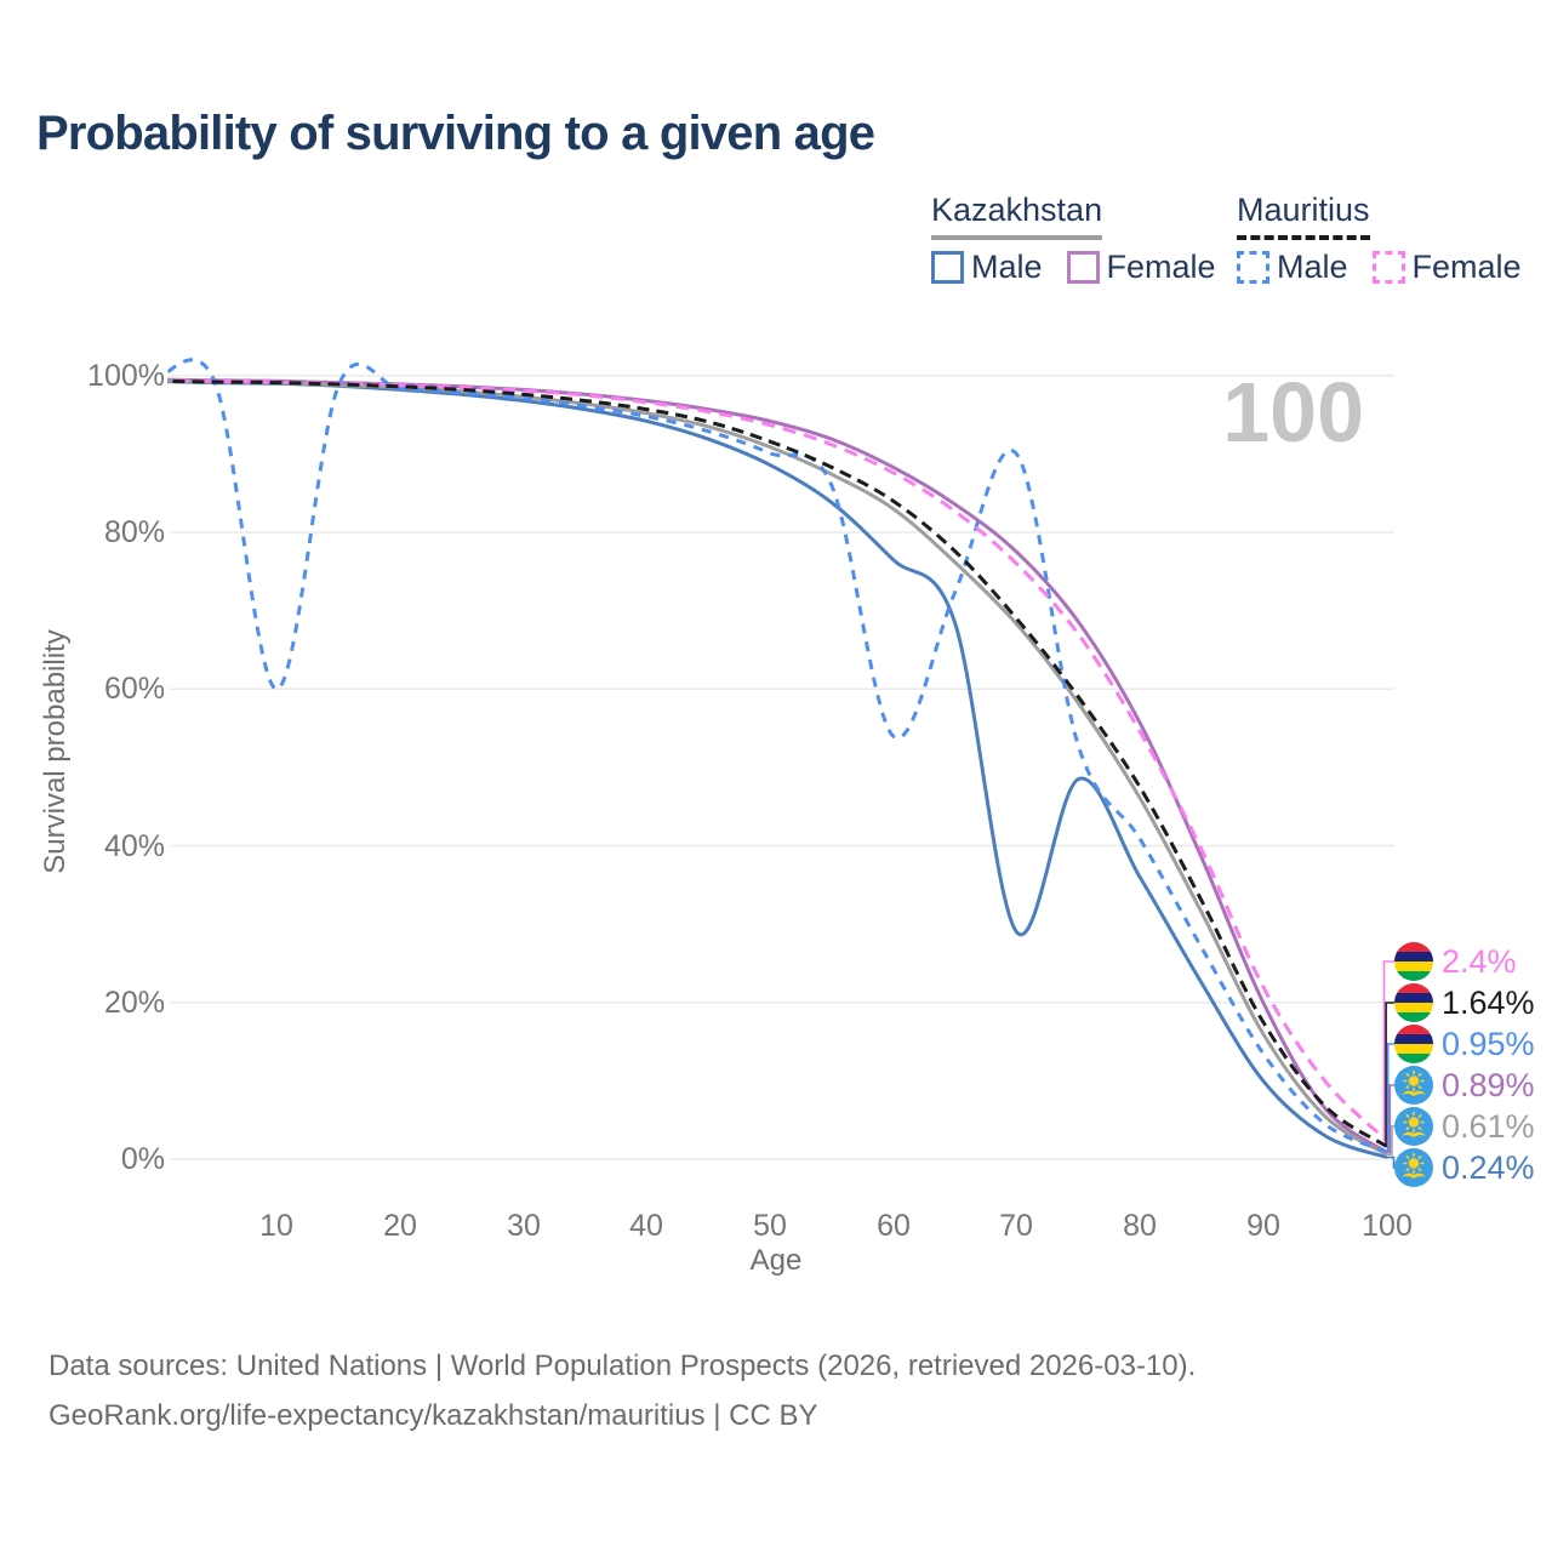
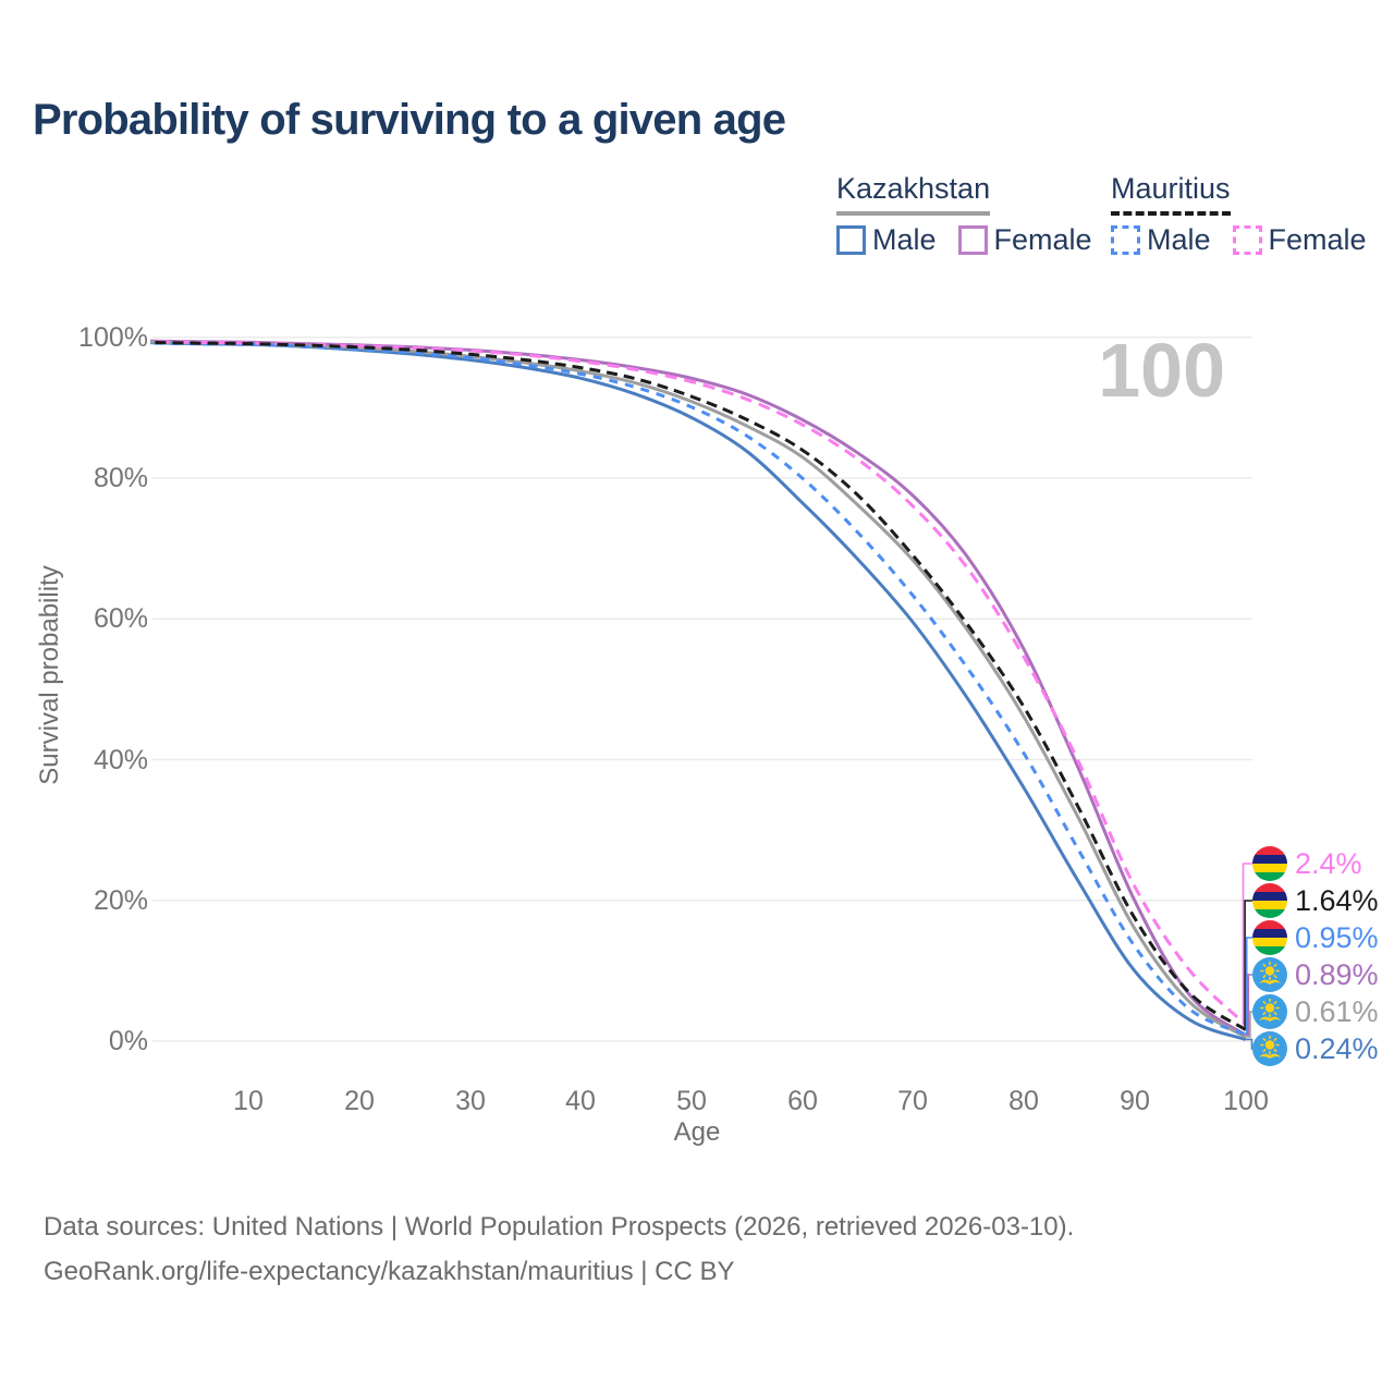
Mauritius Male/10: 60% -> 99%
Mauritius Male/60: 54% -> 80%
Kazakhstan Male/70: 29% -> 60%
Mauritius Male/70: 90% -> 63%
